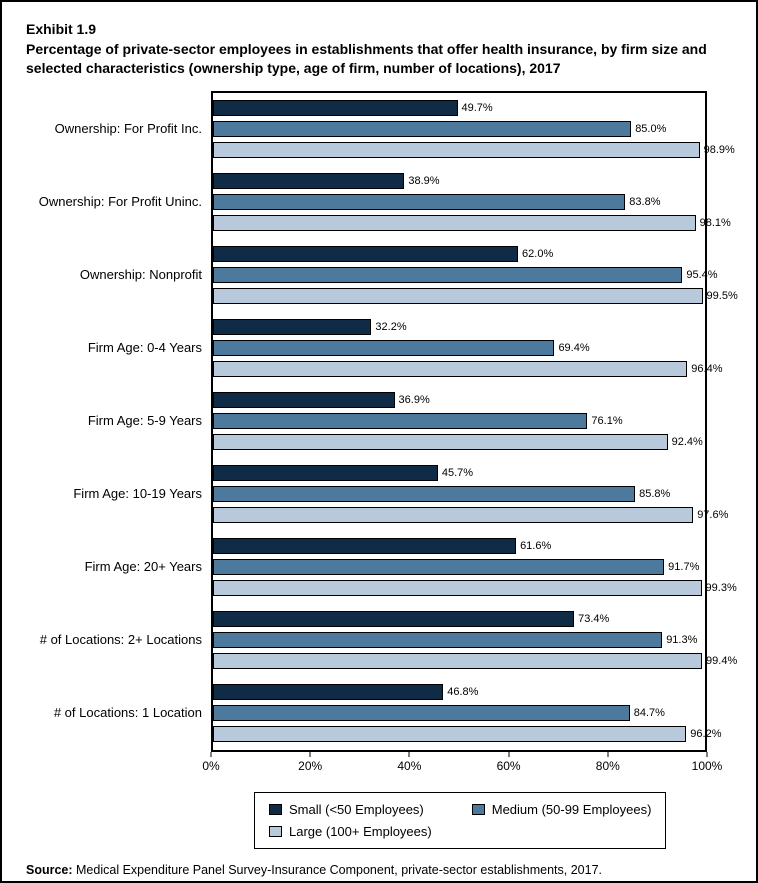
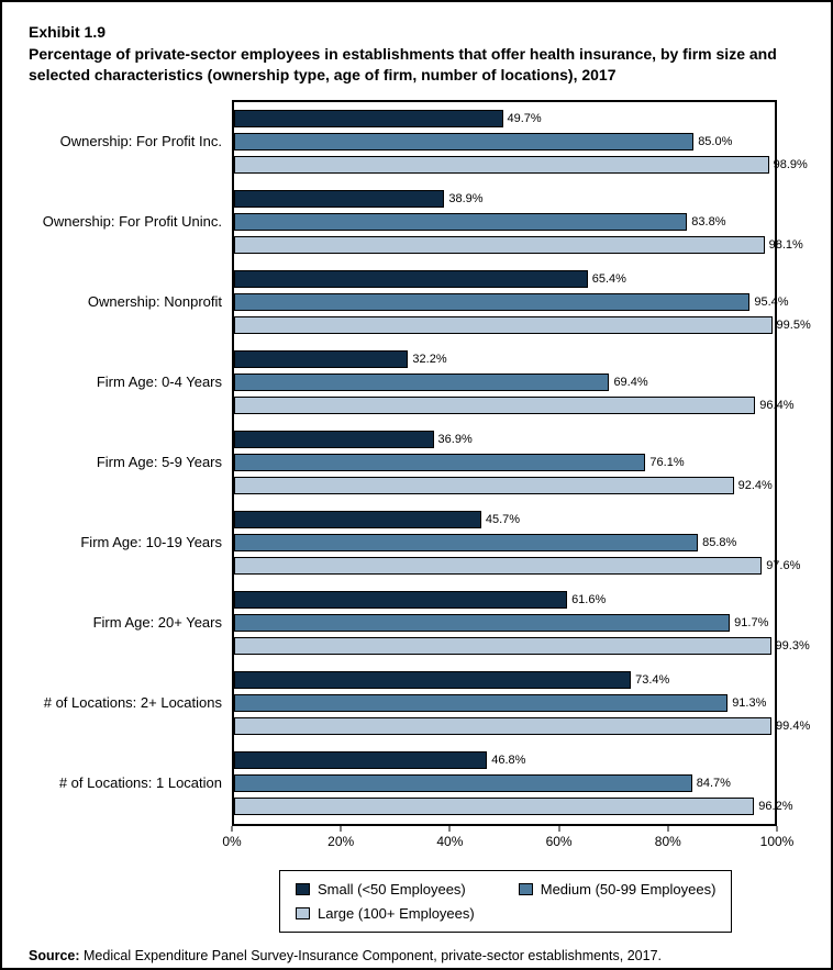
Small (<50 Employees)/Ownership: Nonprofit: 62.0% -> 65.4%
